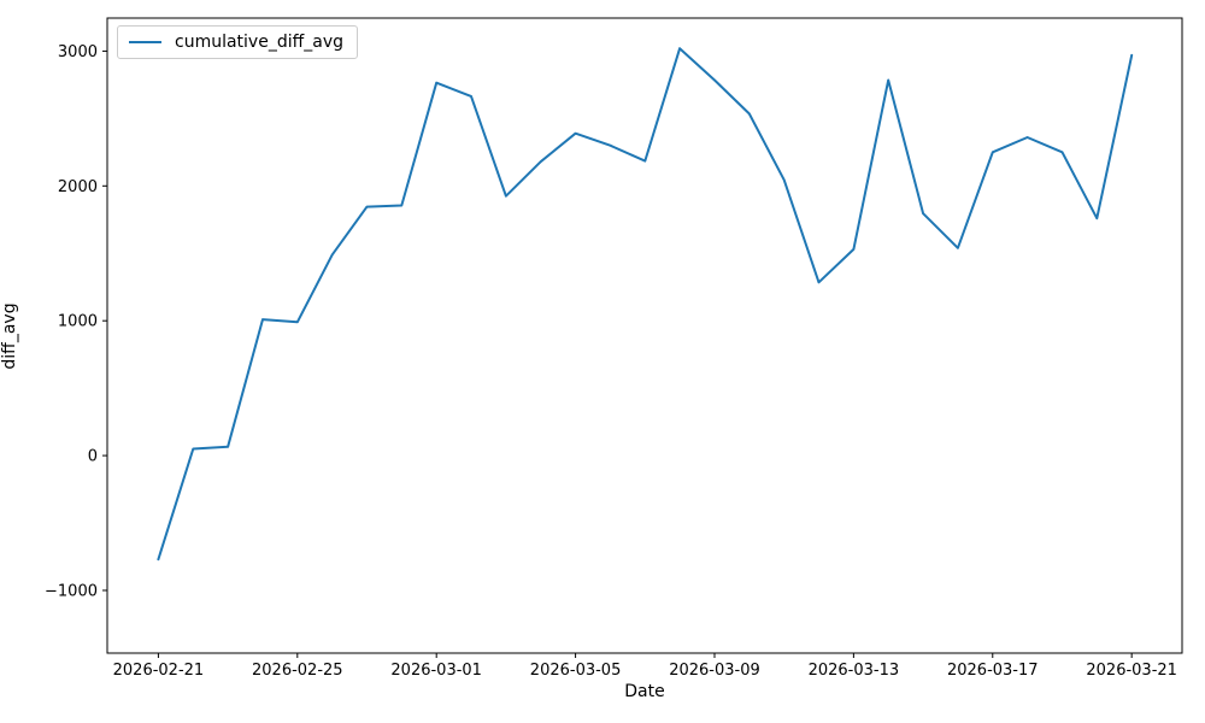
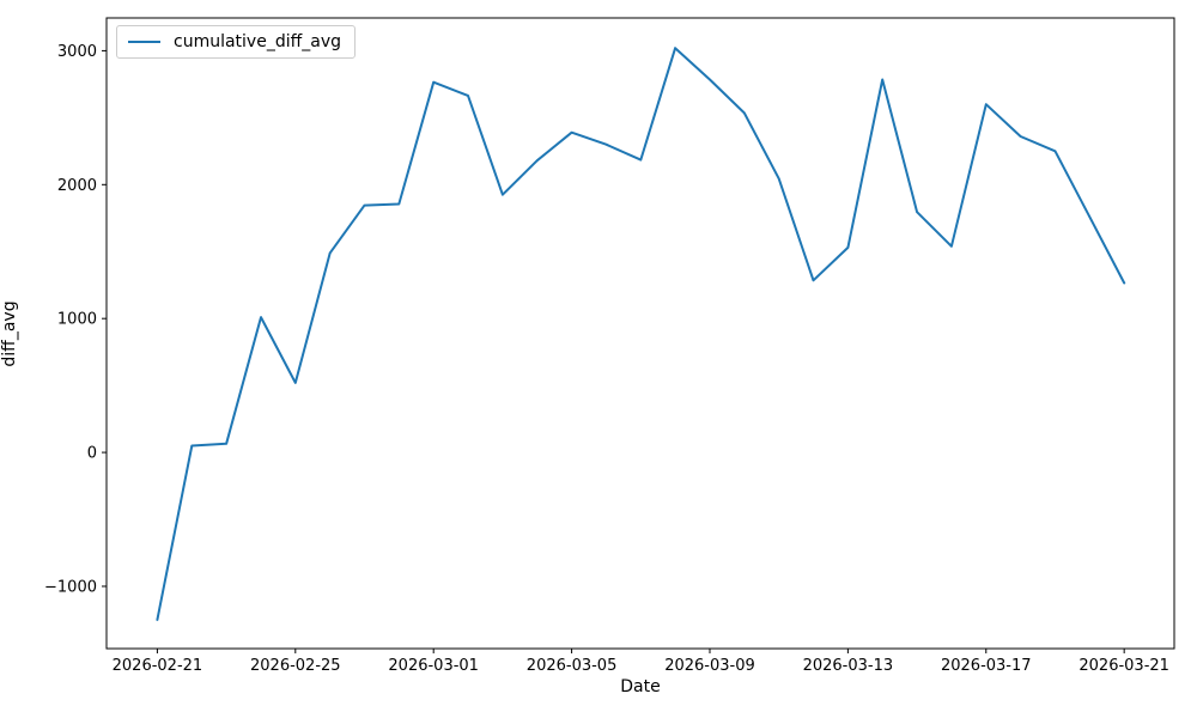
2026-02-21: -770 -> -1250
2026-02-25: 990 -> 520
2026-03-17: 2250 -> 2600
2026-03-21: 2970 -> 1260
